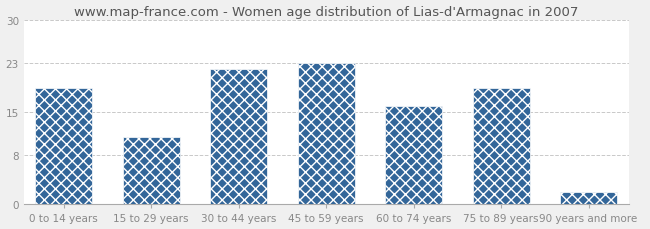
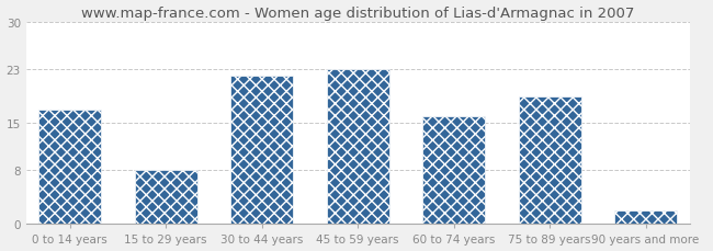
0 to 14 years: 19 -> 17
15 to 29 years: 11 -> 8
